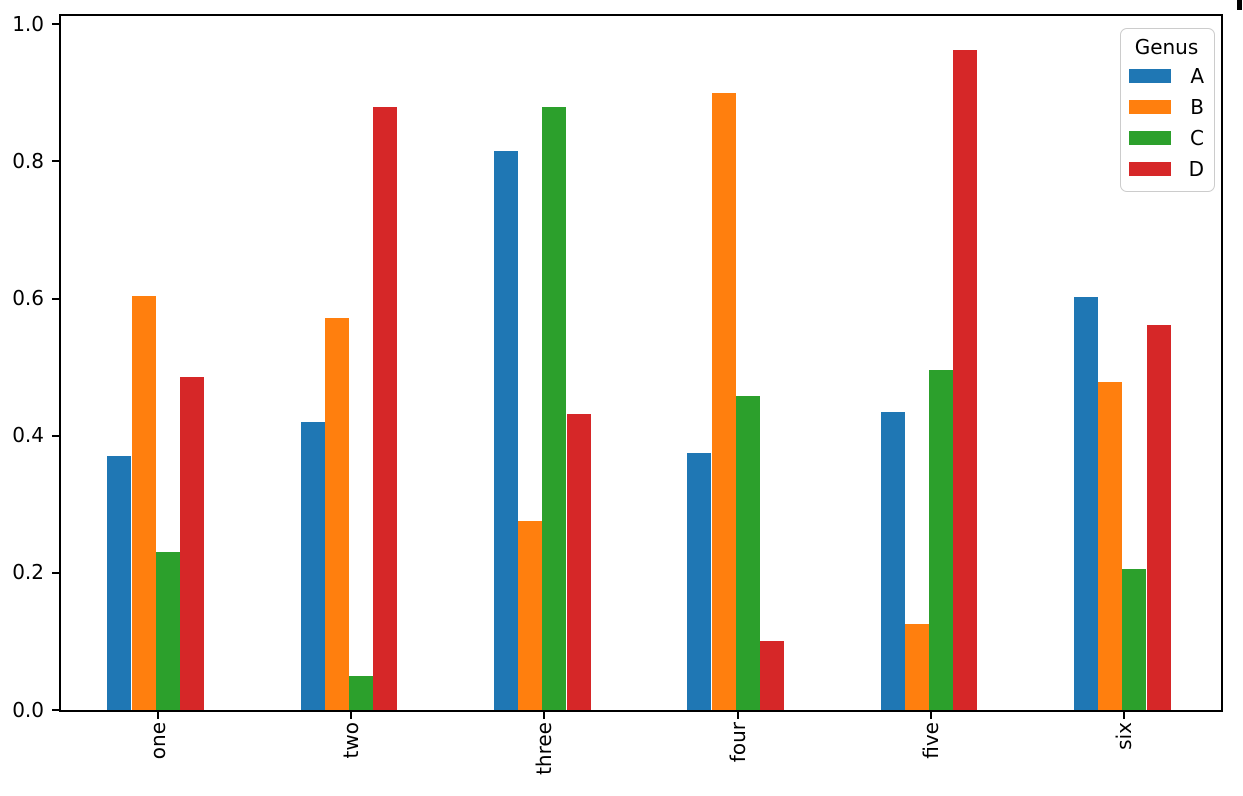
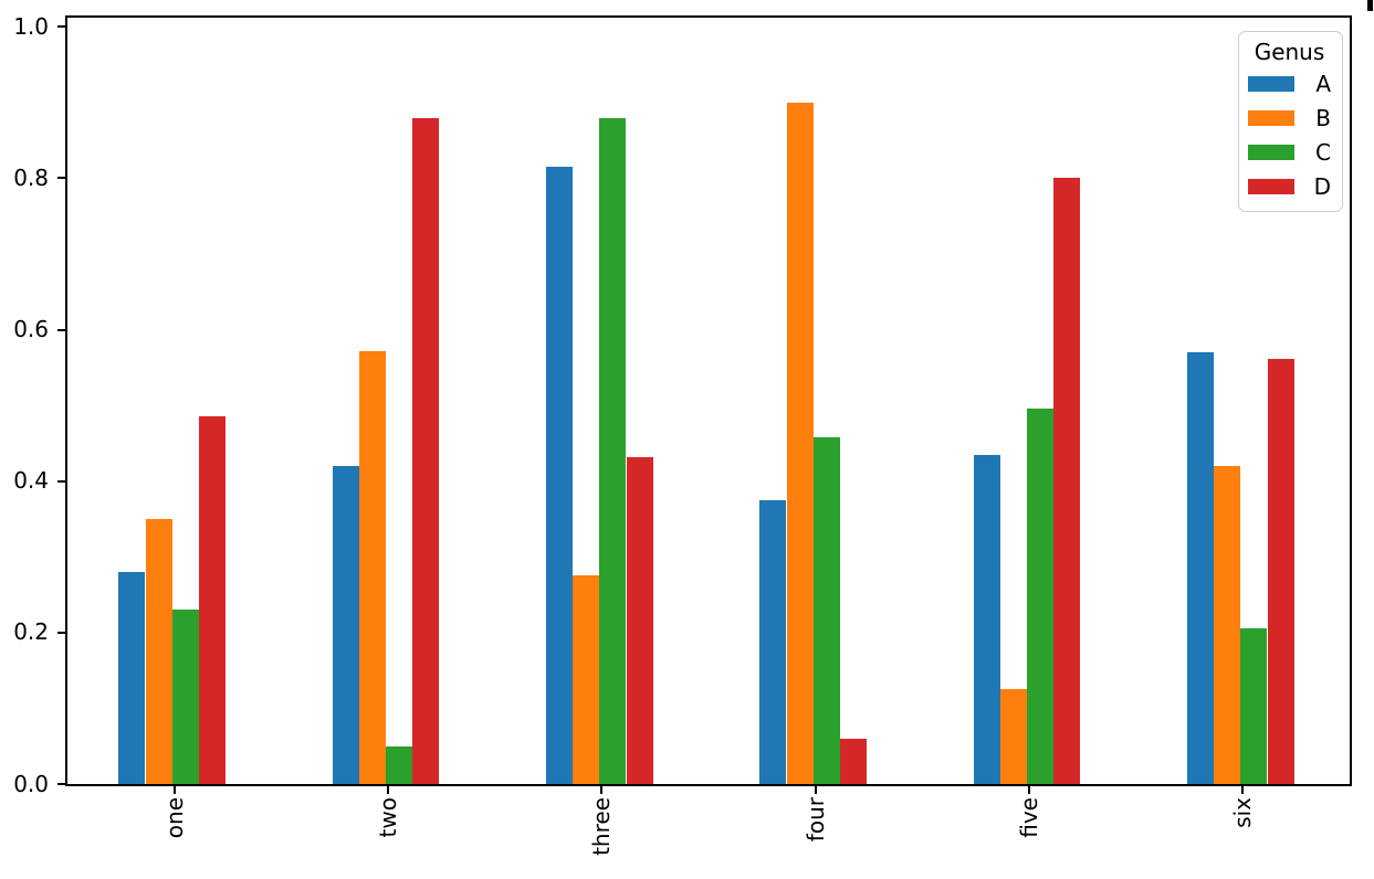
A/one: 0.37 -> 0.28
B/one: 0.60 -> 0.35
D/four: 0.10 -> 0.06
D/five: 0.96 -> 0.80
A/six: 0.60 -> 0.57
B/six: 0.48 -> 0.42
